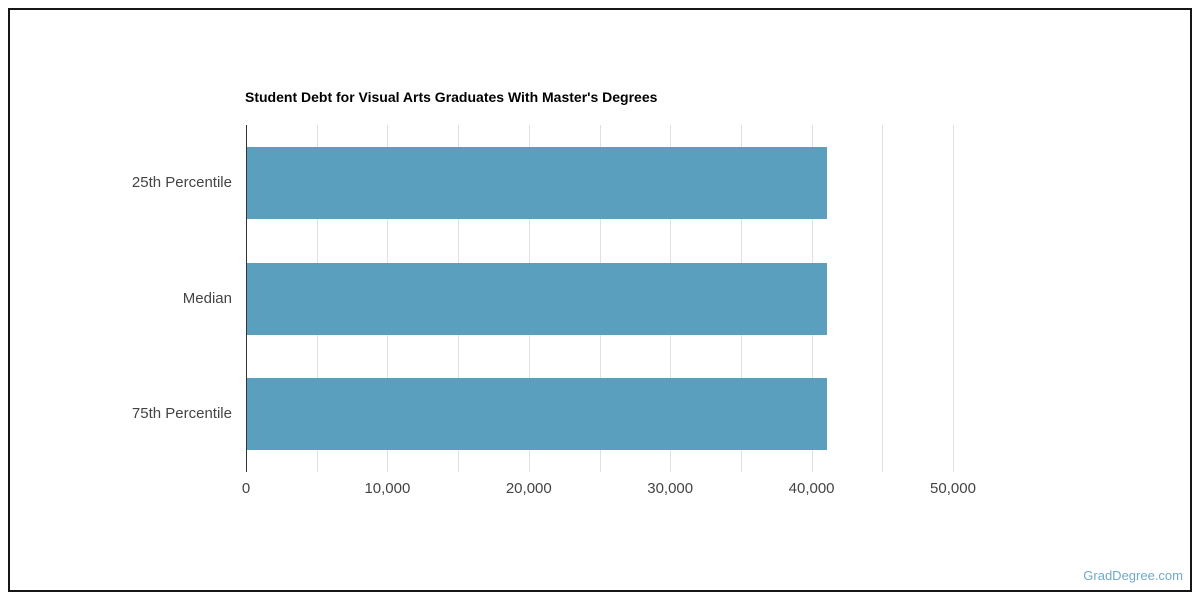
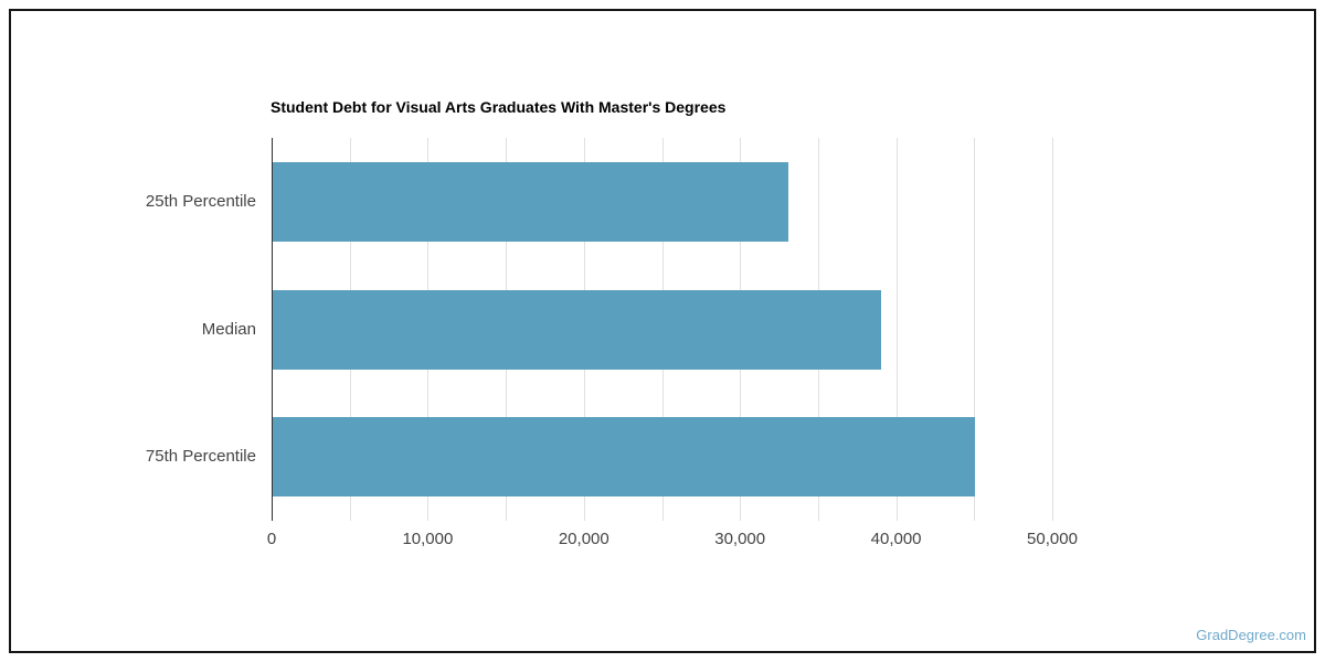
25th Percentile: 41000 -> 33000
Median: 41000 -> 39000
75th Percentile: 41000 -> 45000
